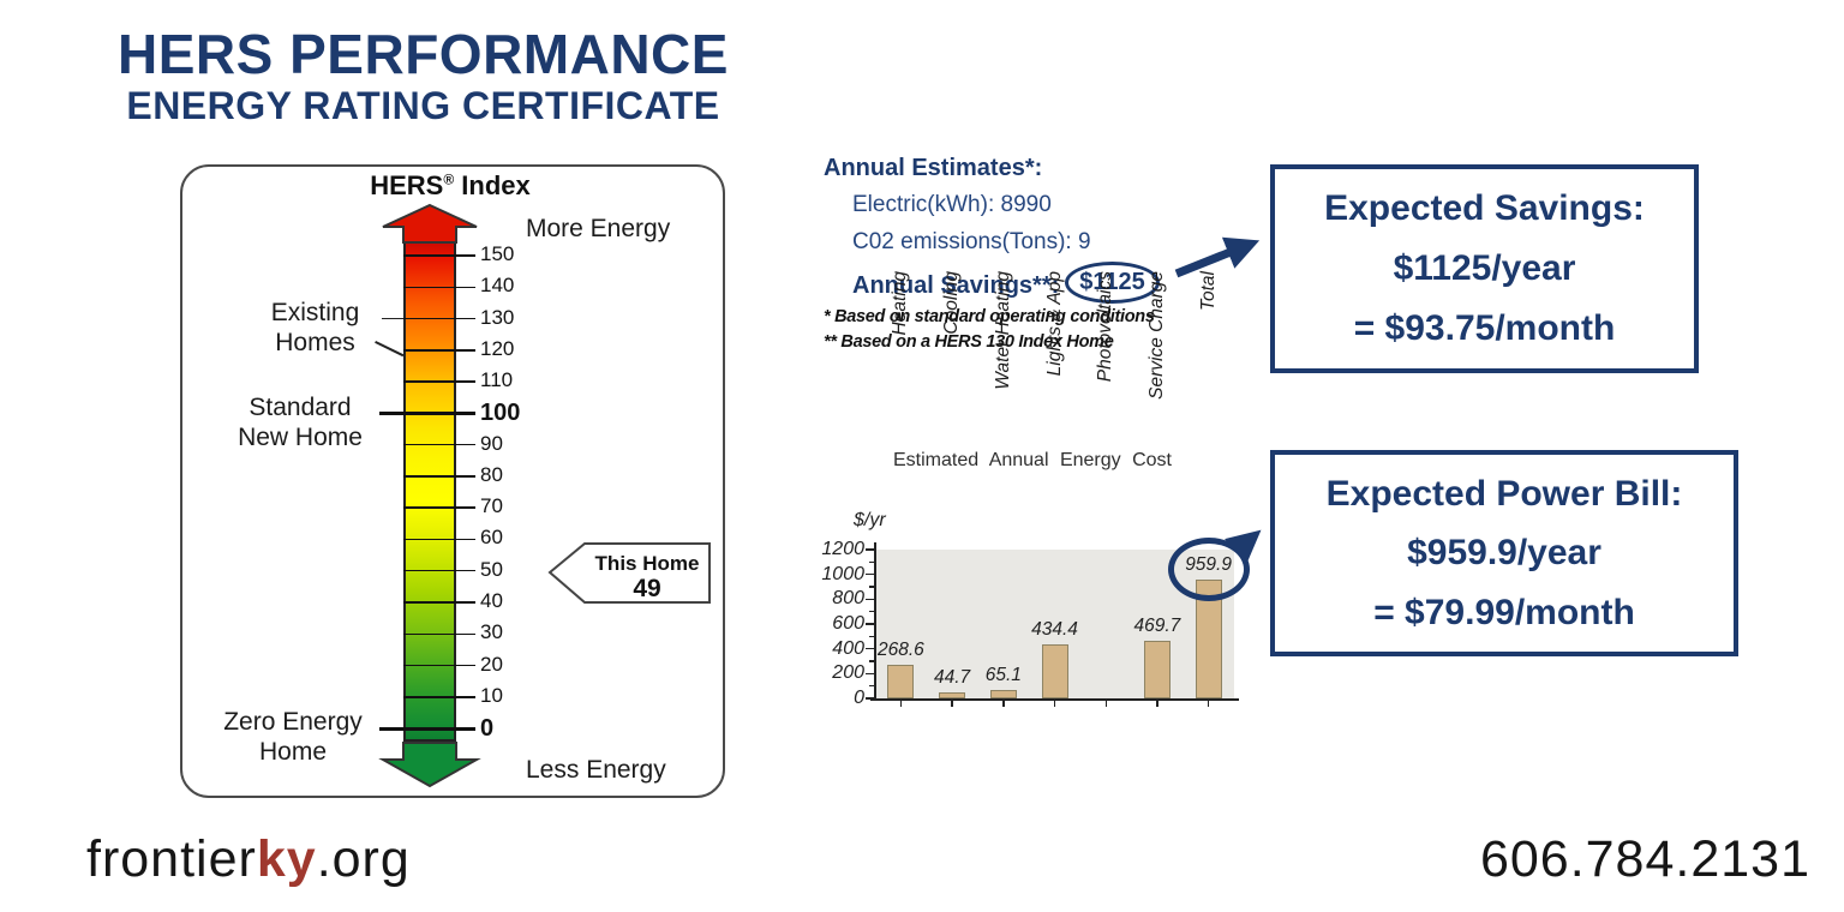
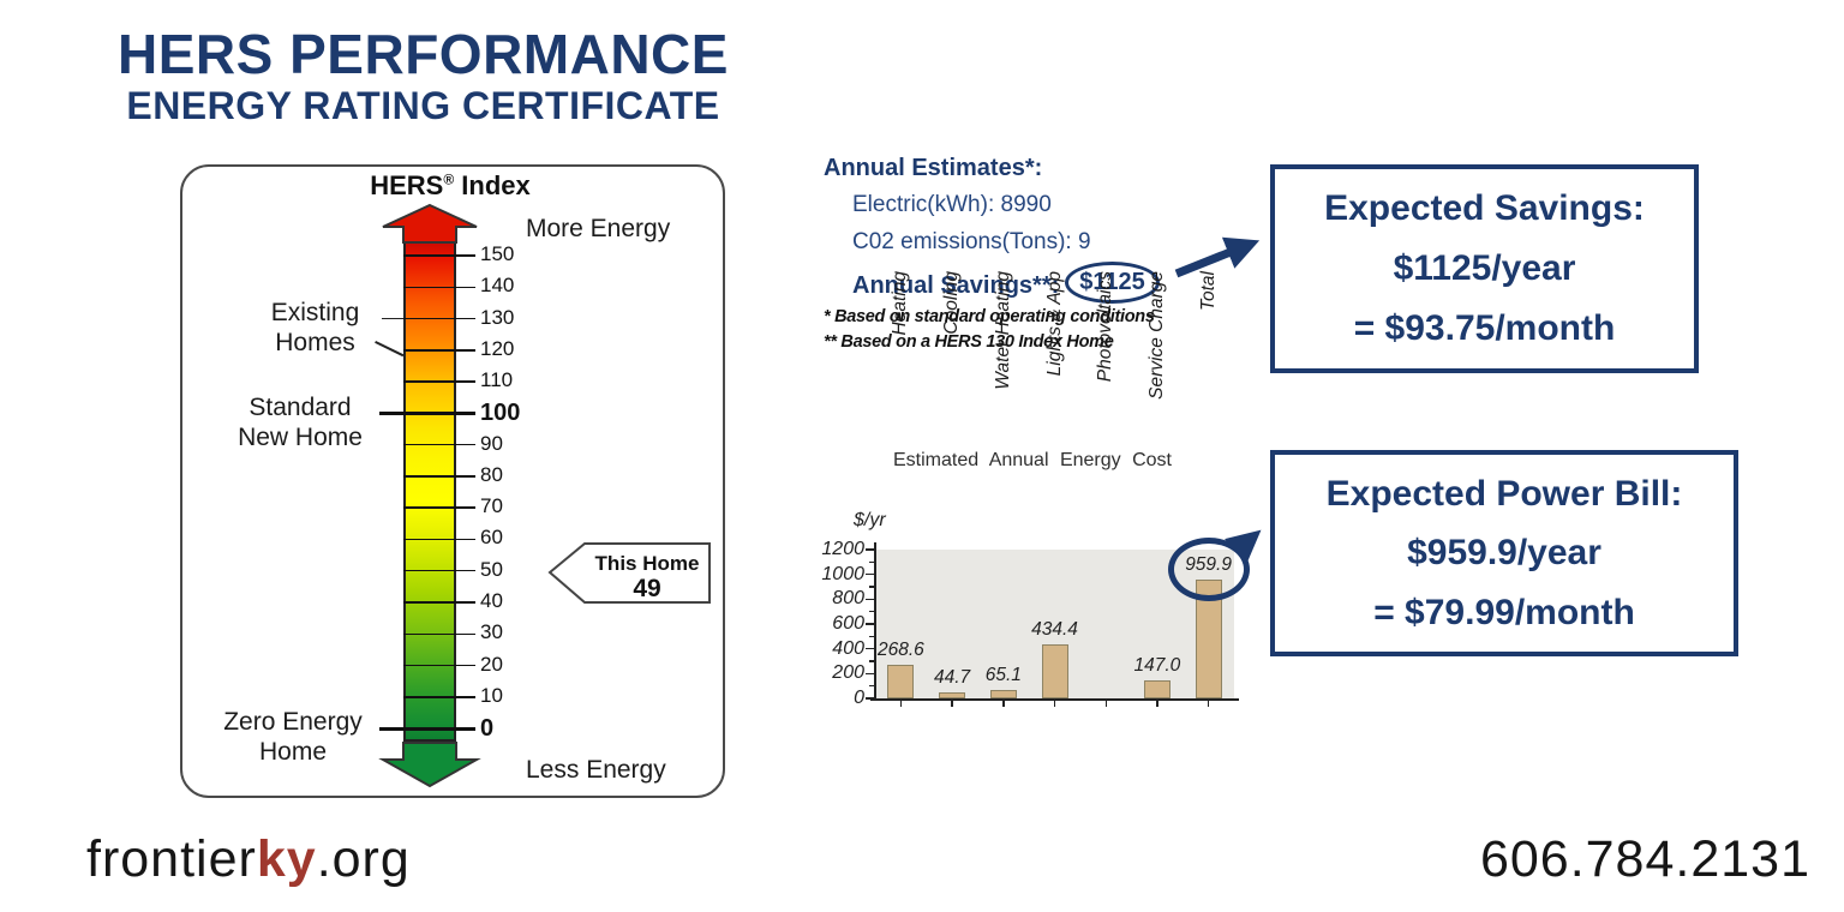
Service Charge: 469.7 -> 147.0
